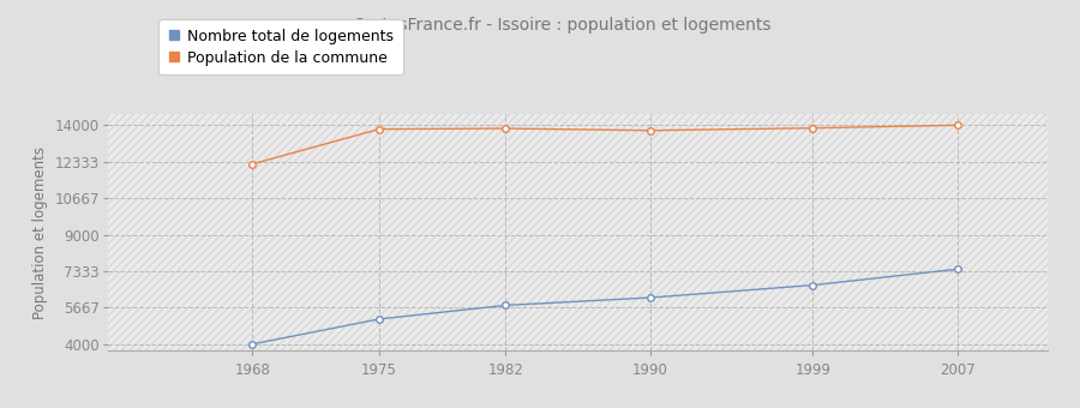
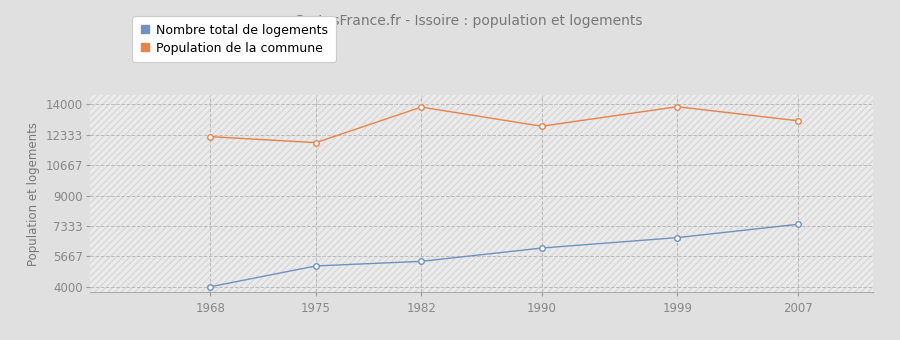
Population de la commune/1975: 13800 -> 11900
Nombre total de logements/1982: 5800 -> 5400
Population de la commune/1990: 13800 -> 12800
Population de la commune/2007: 14000 -> 13100
